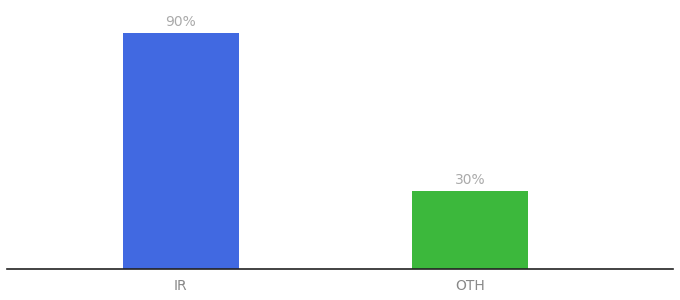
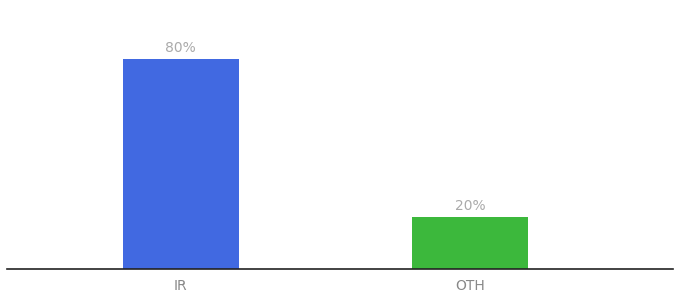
IR: 90% -> 80%
OTH: 30% -> 20%
